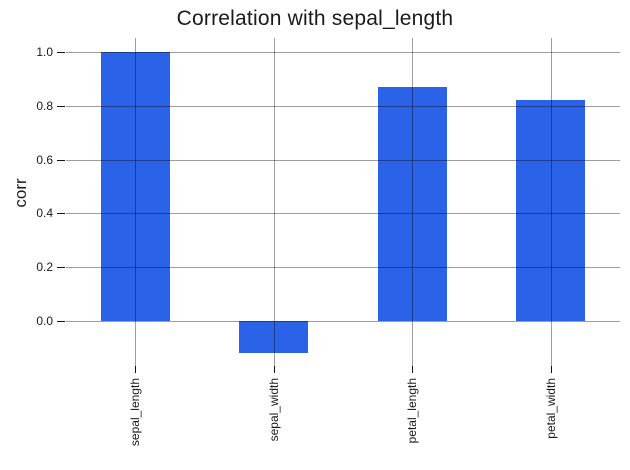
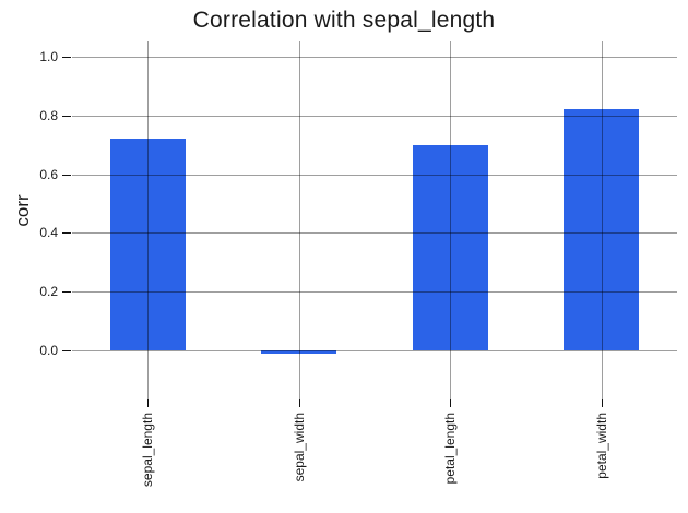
sepal_length: 1.00 -> 0.72
sepal_width: -0.12 -> -0.01
petal_length: 0.87 -> 0.70
